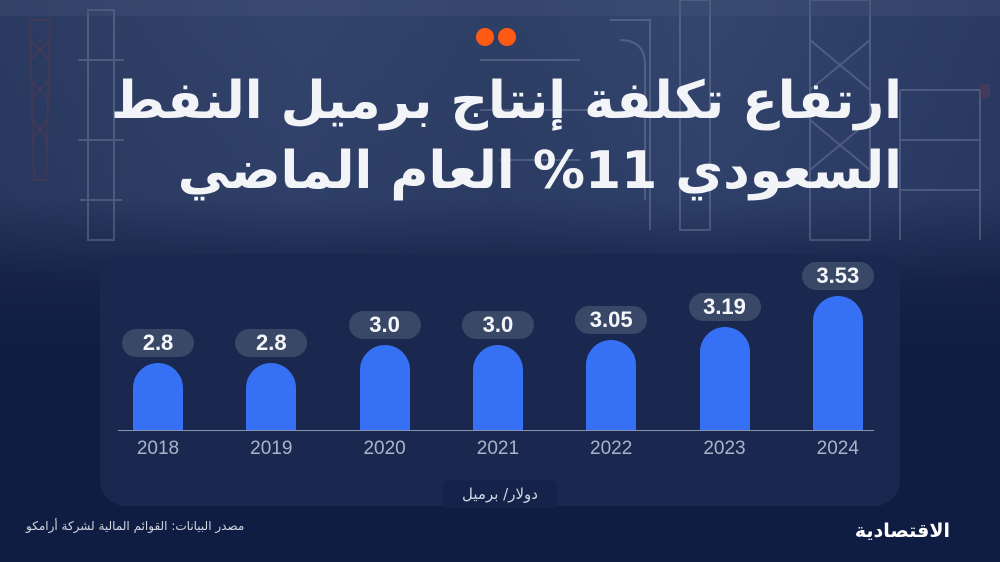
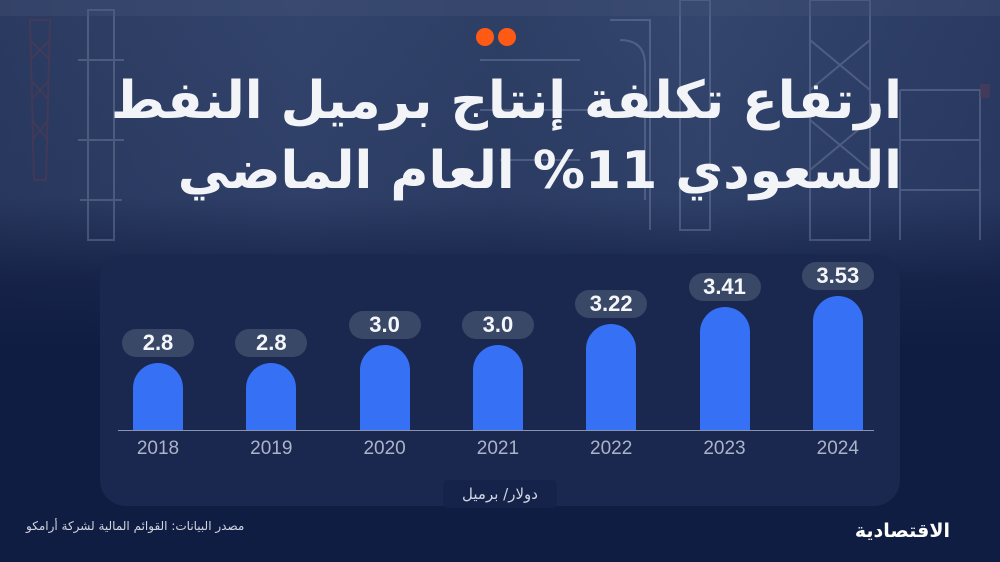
2022: 3.05 -> 3.22
2023: 3.19 -> 3.41
